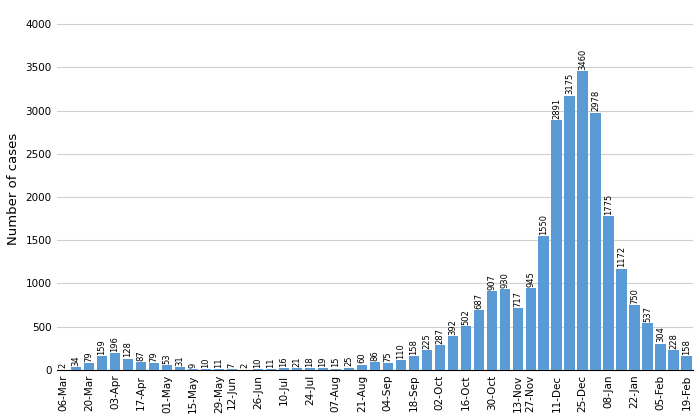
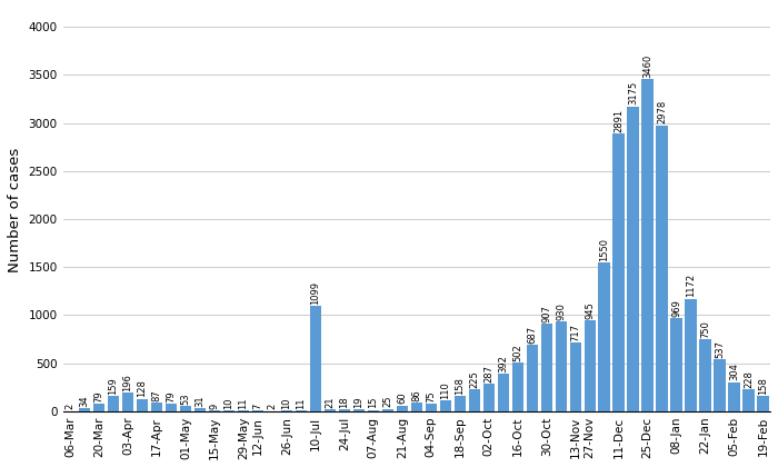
10-Jul: 16 -> 1099
08-Jan: 1775 -> 969
